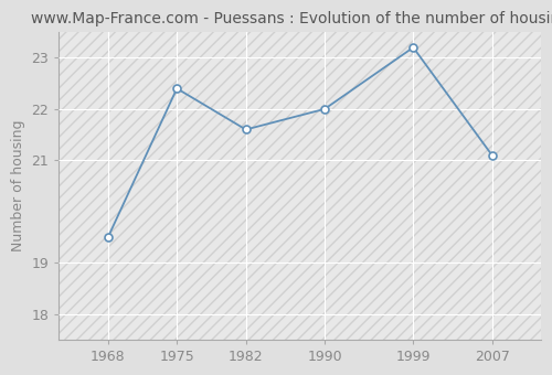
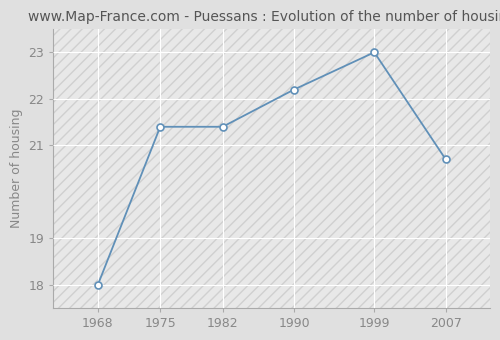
1968: 19.5 -> 18.0
1975: 22.4 -> 21.4
1982: 21.6 -> 21.4
1990: 22.0 -> 22.2
1999: 23.2 -> 23.0
2007: 21.1 -> 20.7
